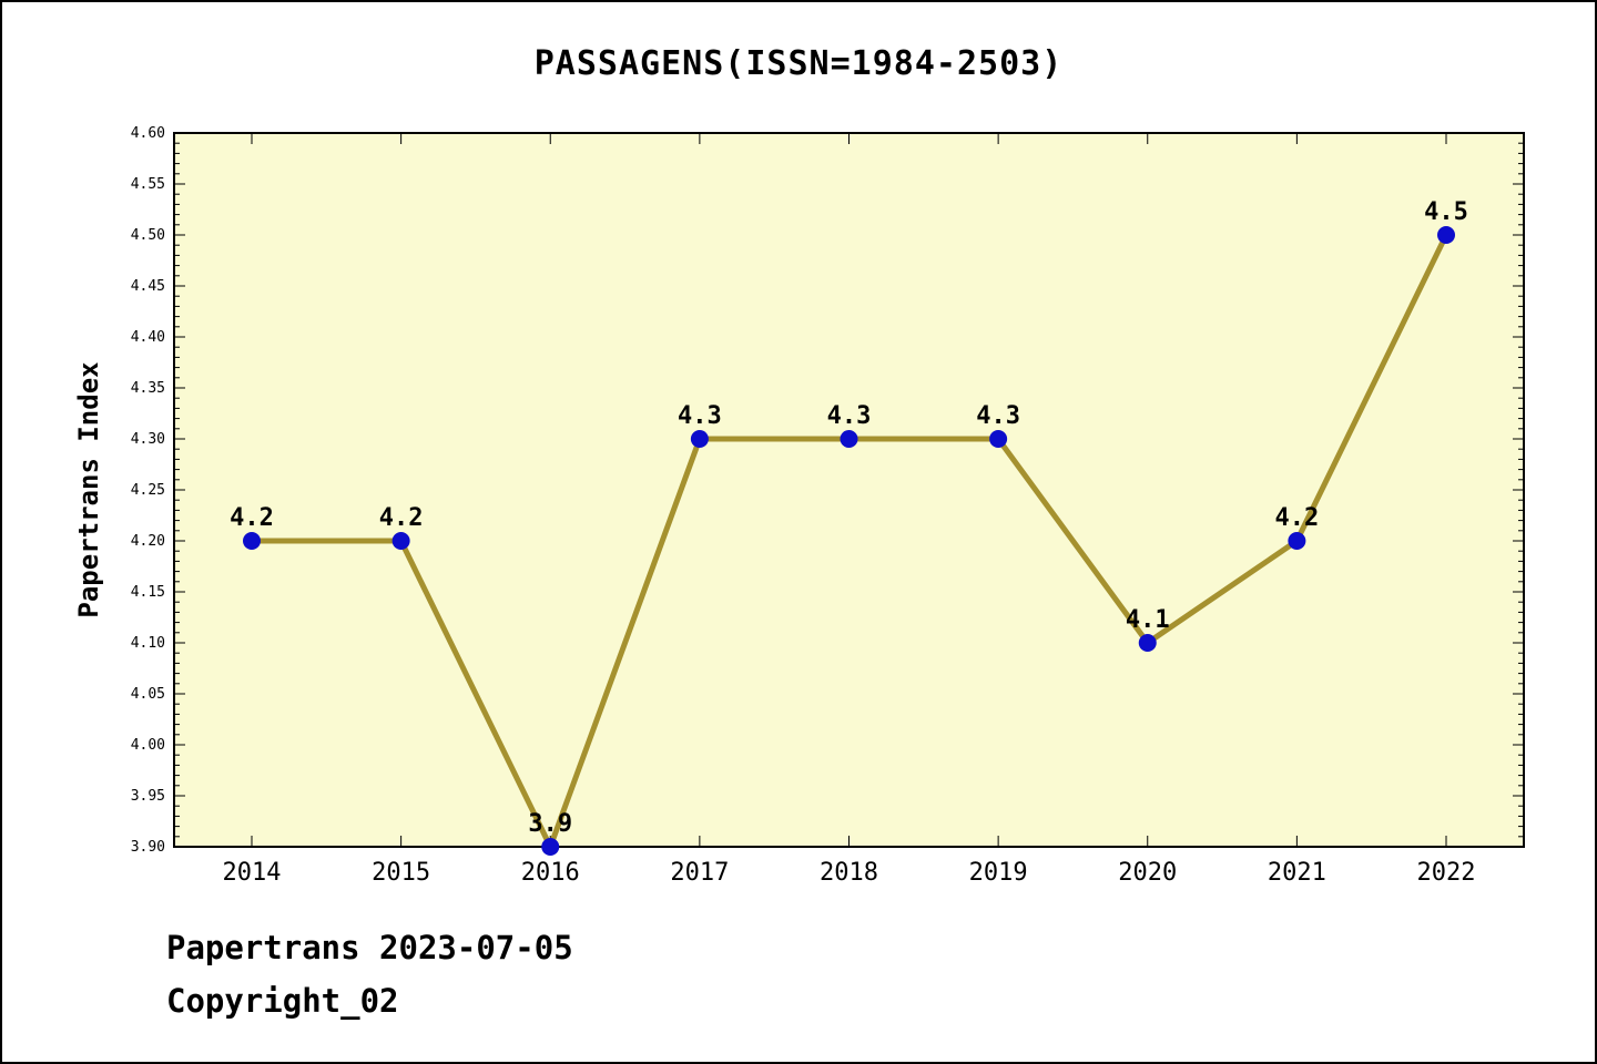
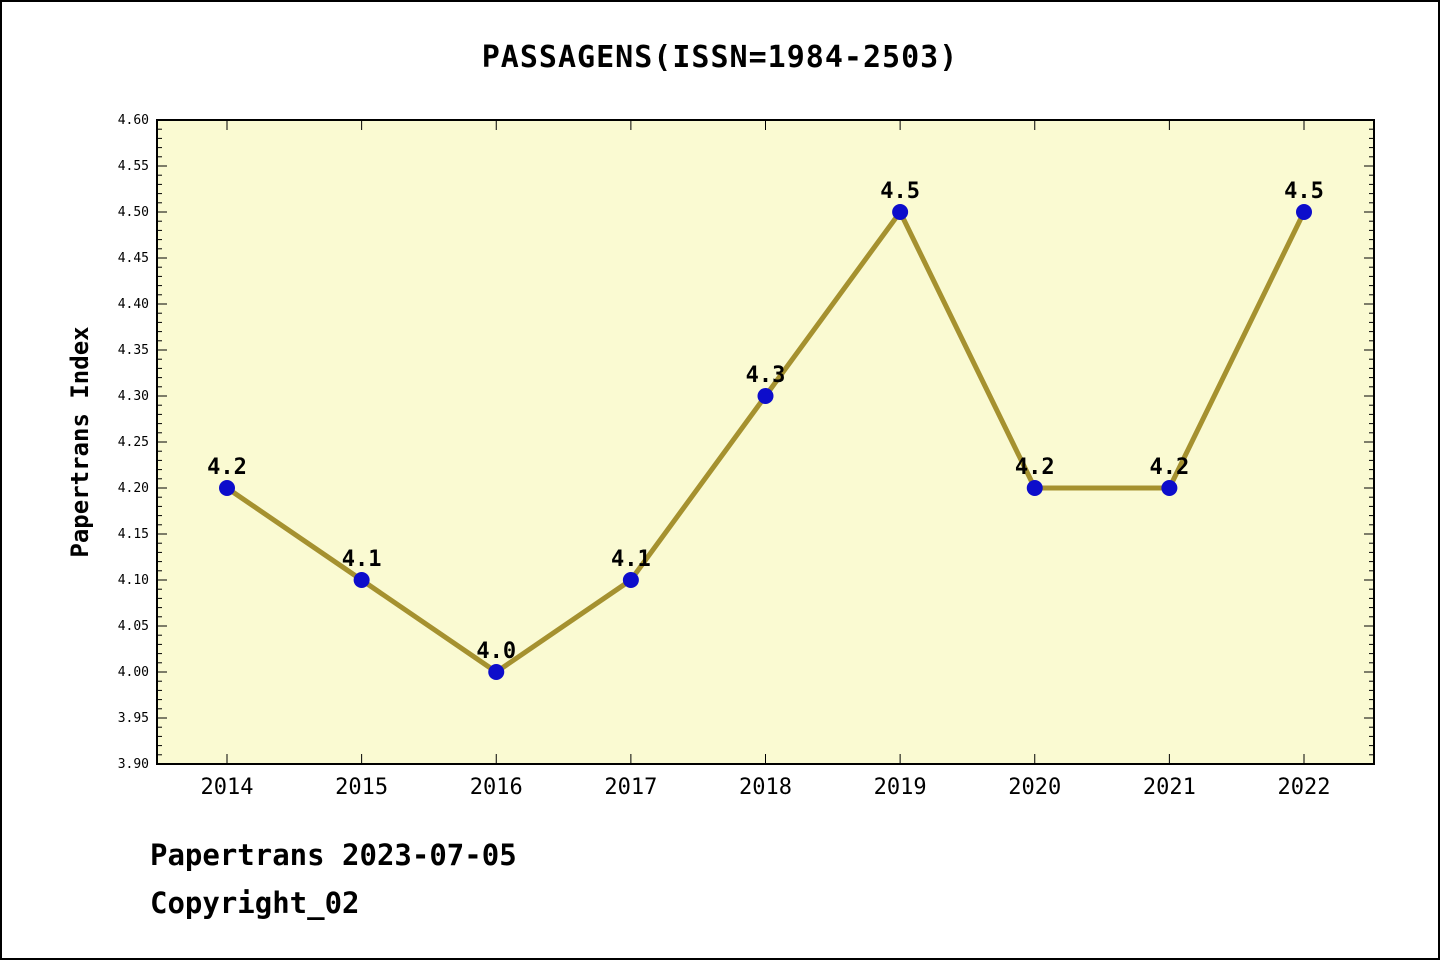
2015: 4.2 -> 4.1
2016: 3.9 -> 4.0
2017: 4.3 -> 4.1
2019: 4.3 -> 4.5
2020: 4.1 -> 4.2
